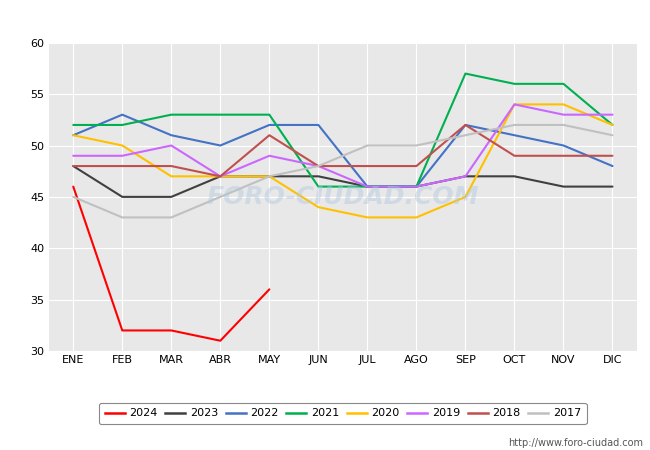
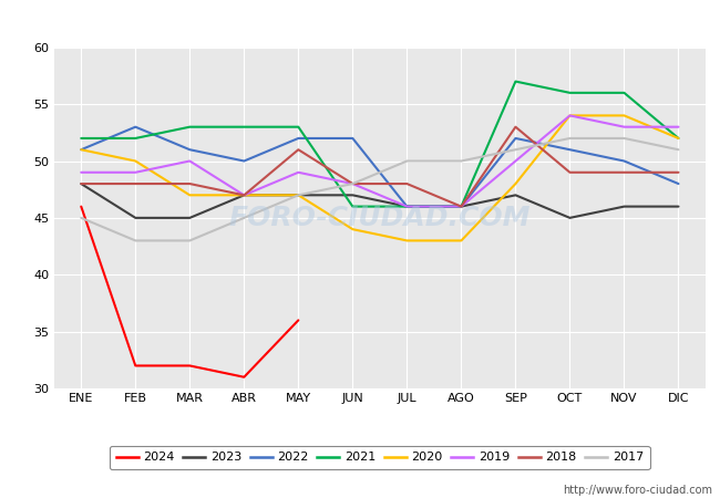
2018/AGO: 48 -> 46
2020/SEP: 45 -> 48
2019/SEP: 47 -> 50
2018/SEP: 52 -> 53
2023/OCT: 47 -> 45
